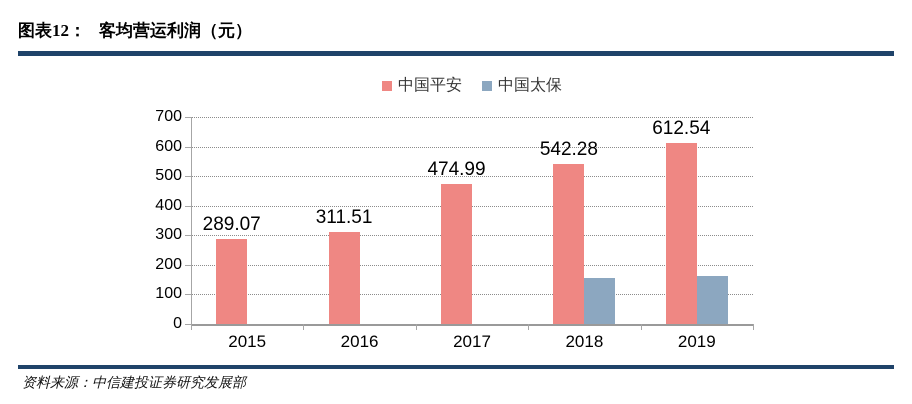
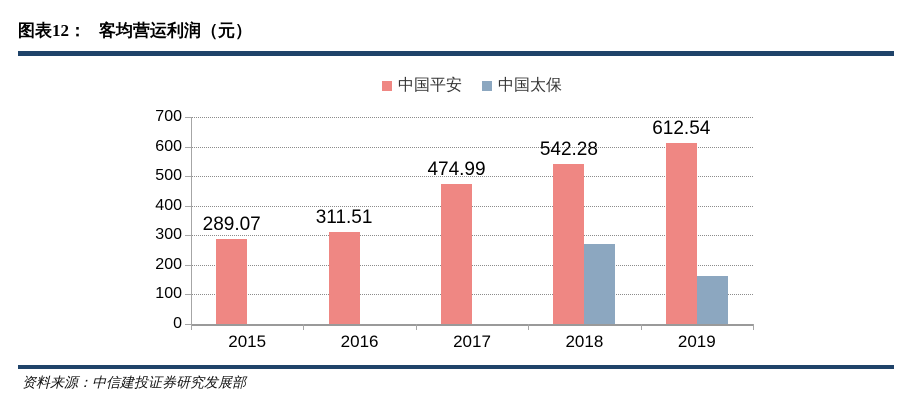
中国太保/2018: 160 -> 270
